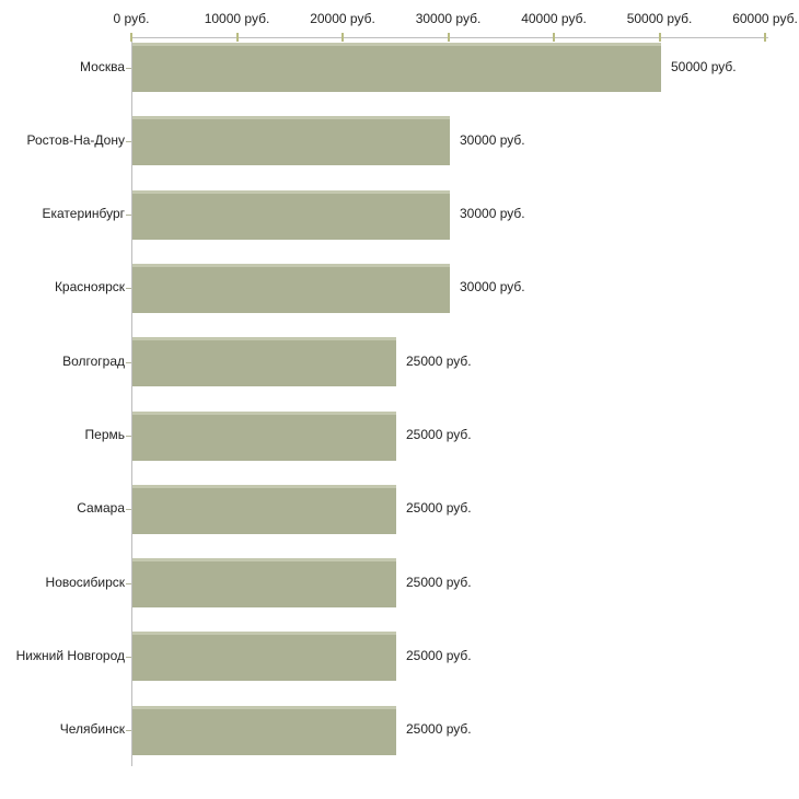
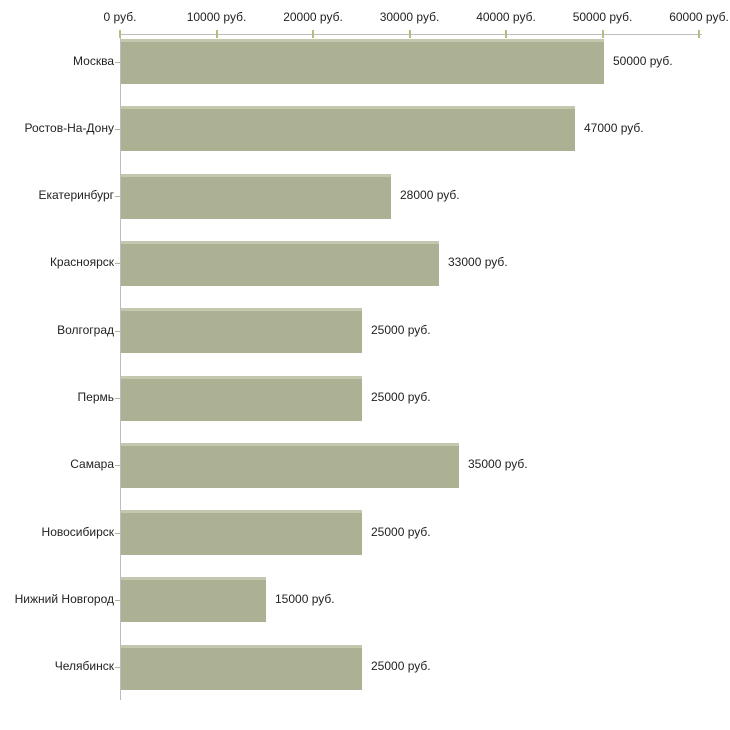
Ростов-На-Дону: 30000 -> 47000
Екатеринбург: 30000 -> 28000
Красноярск: 30000 -> 33000
Самара: 25000 -> 35000
Нижний Новгород: 25000 -> 15000
